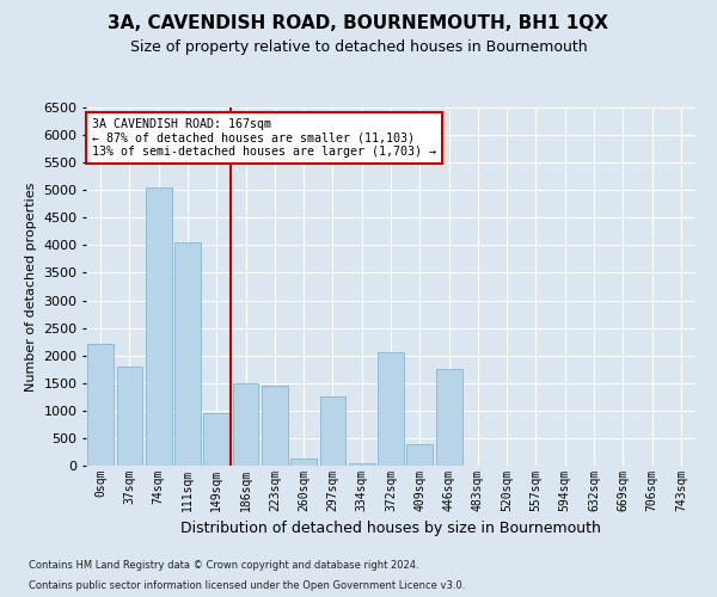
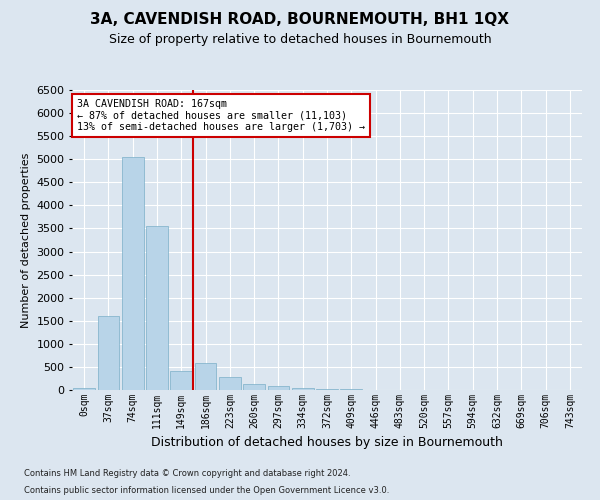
0sqm: 2200 -> 50
37sqm: 1800 -> 1600
111sqm: 4050 -> 3550
149sqm: 950 -> 420
186sqm: 1500 -> 580
223sqm: 1450 -> 280
297sqm: 1250 -> 80
372sqm: 2050 -> 30
409sqm: 400 -> 20
446sqm: 1750 -> 10
